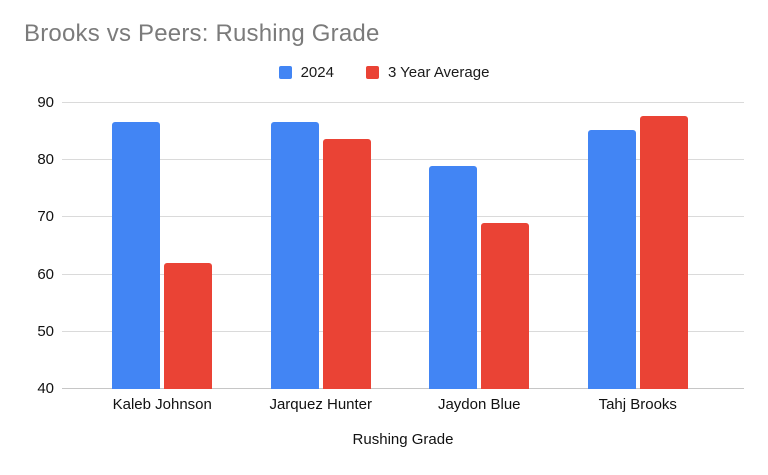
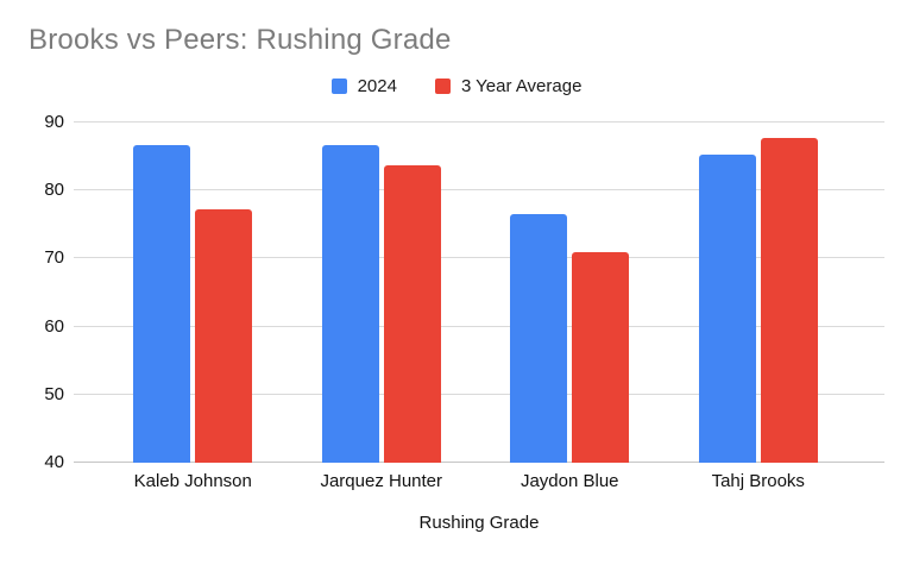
3 Year Average/Kaleb Johnson: 62 -> 77
2024/Jaydon Blue: 79 -> 76
3 Year Average/Jaydon Blue: 69 -> 71
